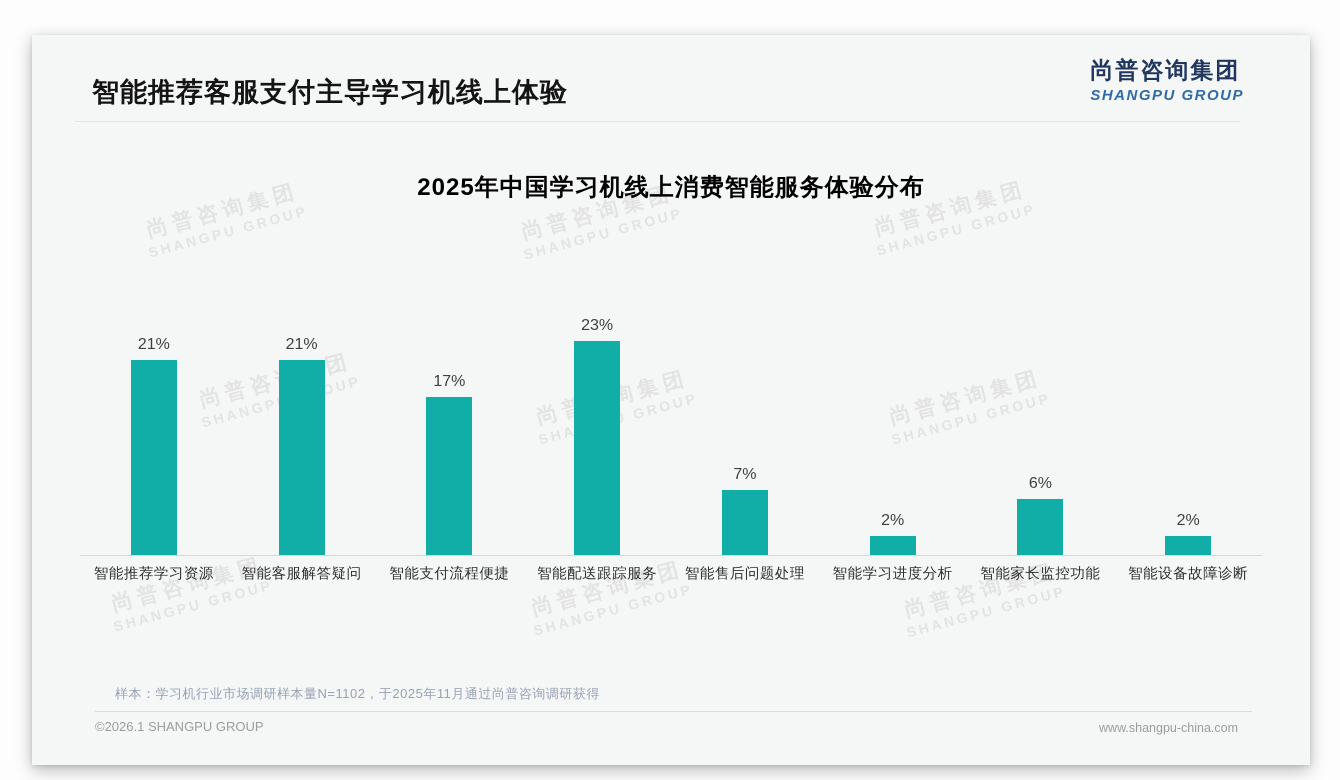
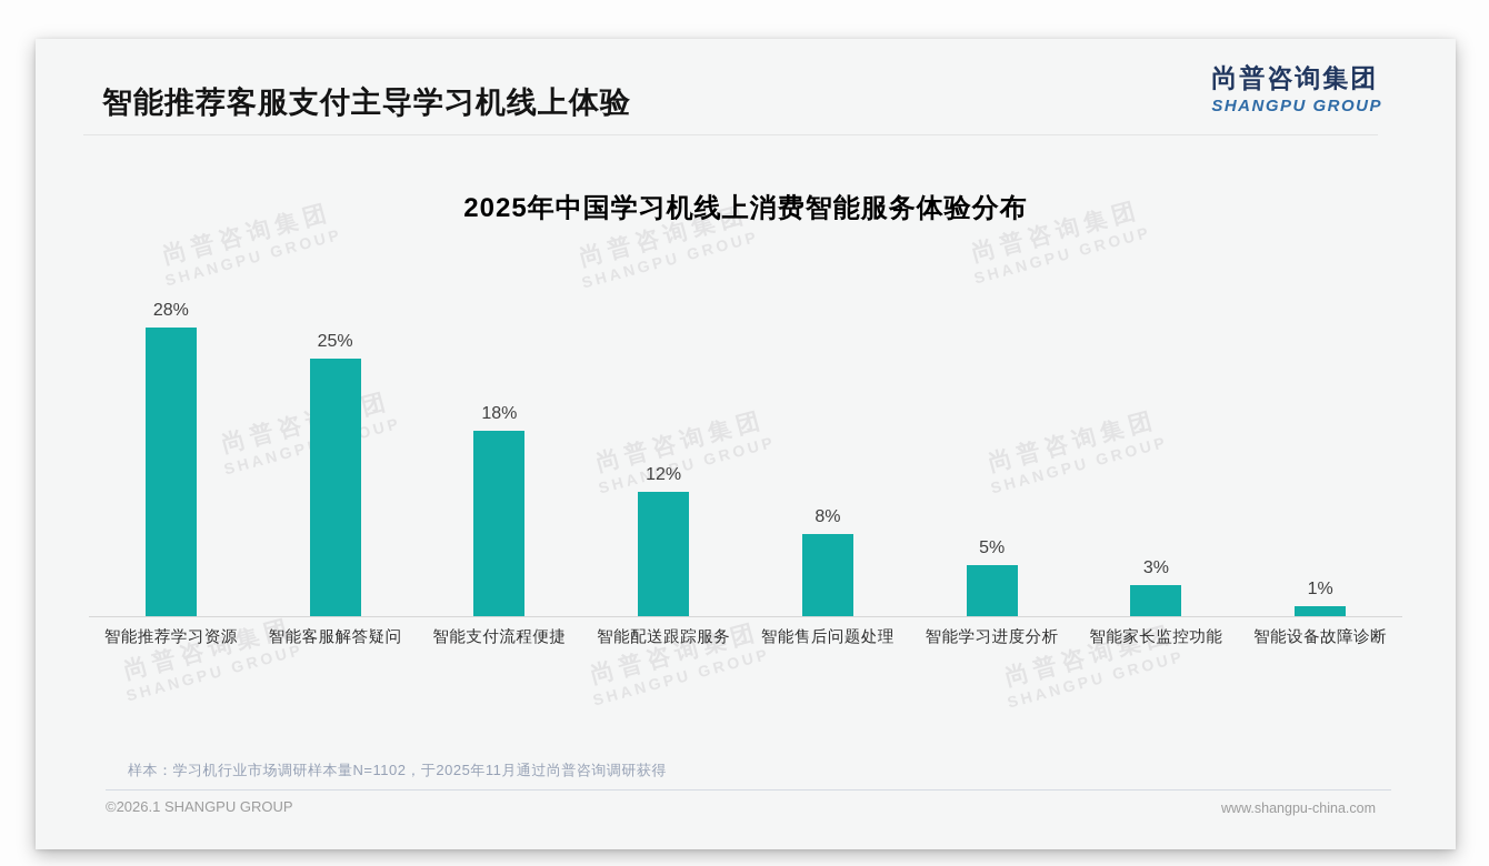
智能推荐学习资源: 21% -> 28%
智能客服解答疑问: 21% -> 25%
智能支付流程便捷: 17% -> 18%
智能配送跟踪服务: 23% -> 12%
智能售后问题处理: 7% -> 8%
智能学习进度分析: 2% -> 5%
智能家长监控功能: 6% -> 3%
智能设备故障诊断: 2% -> 1%
